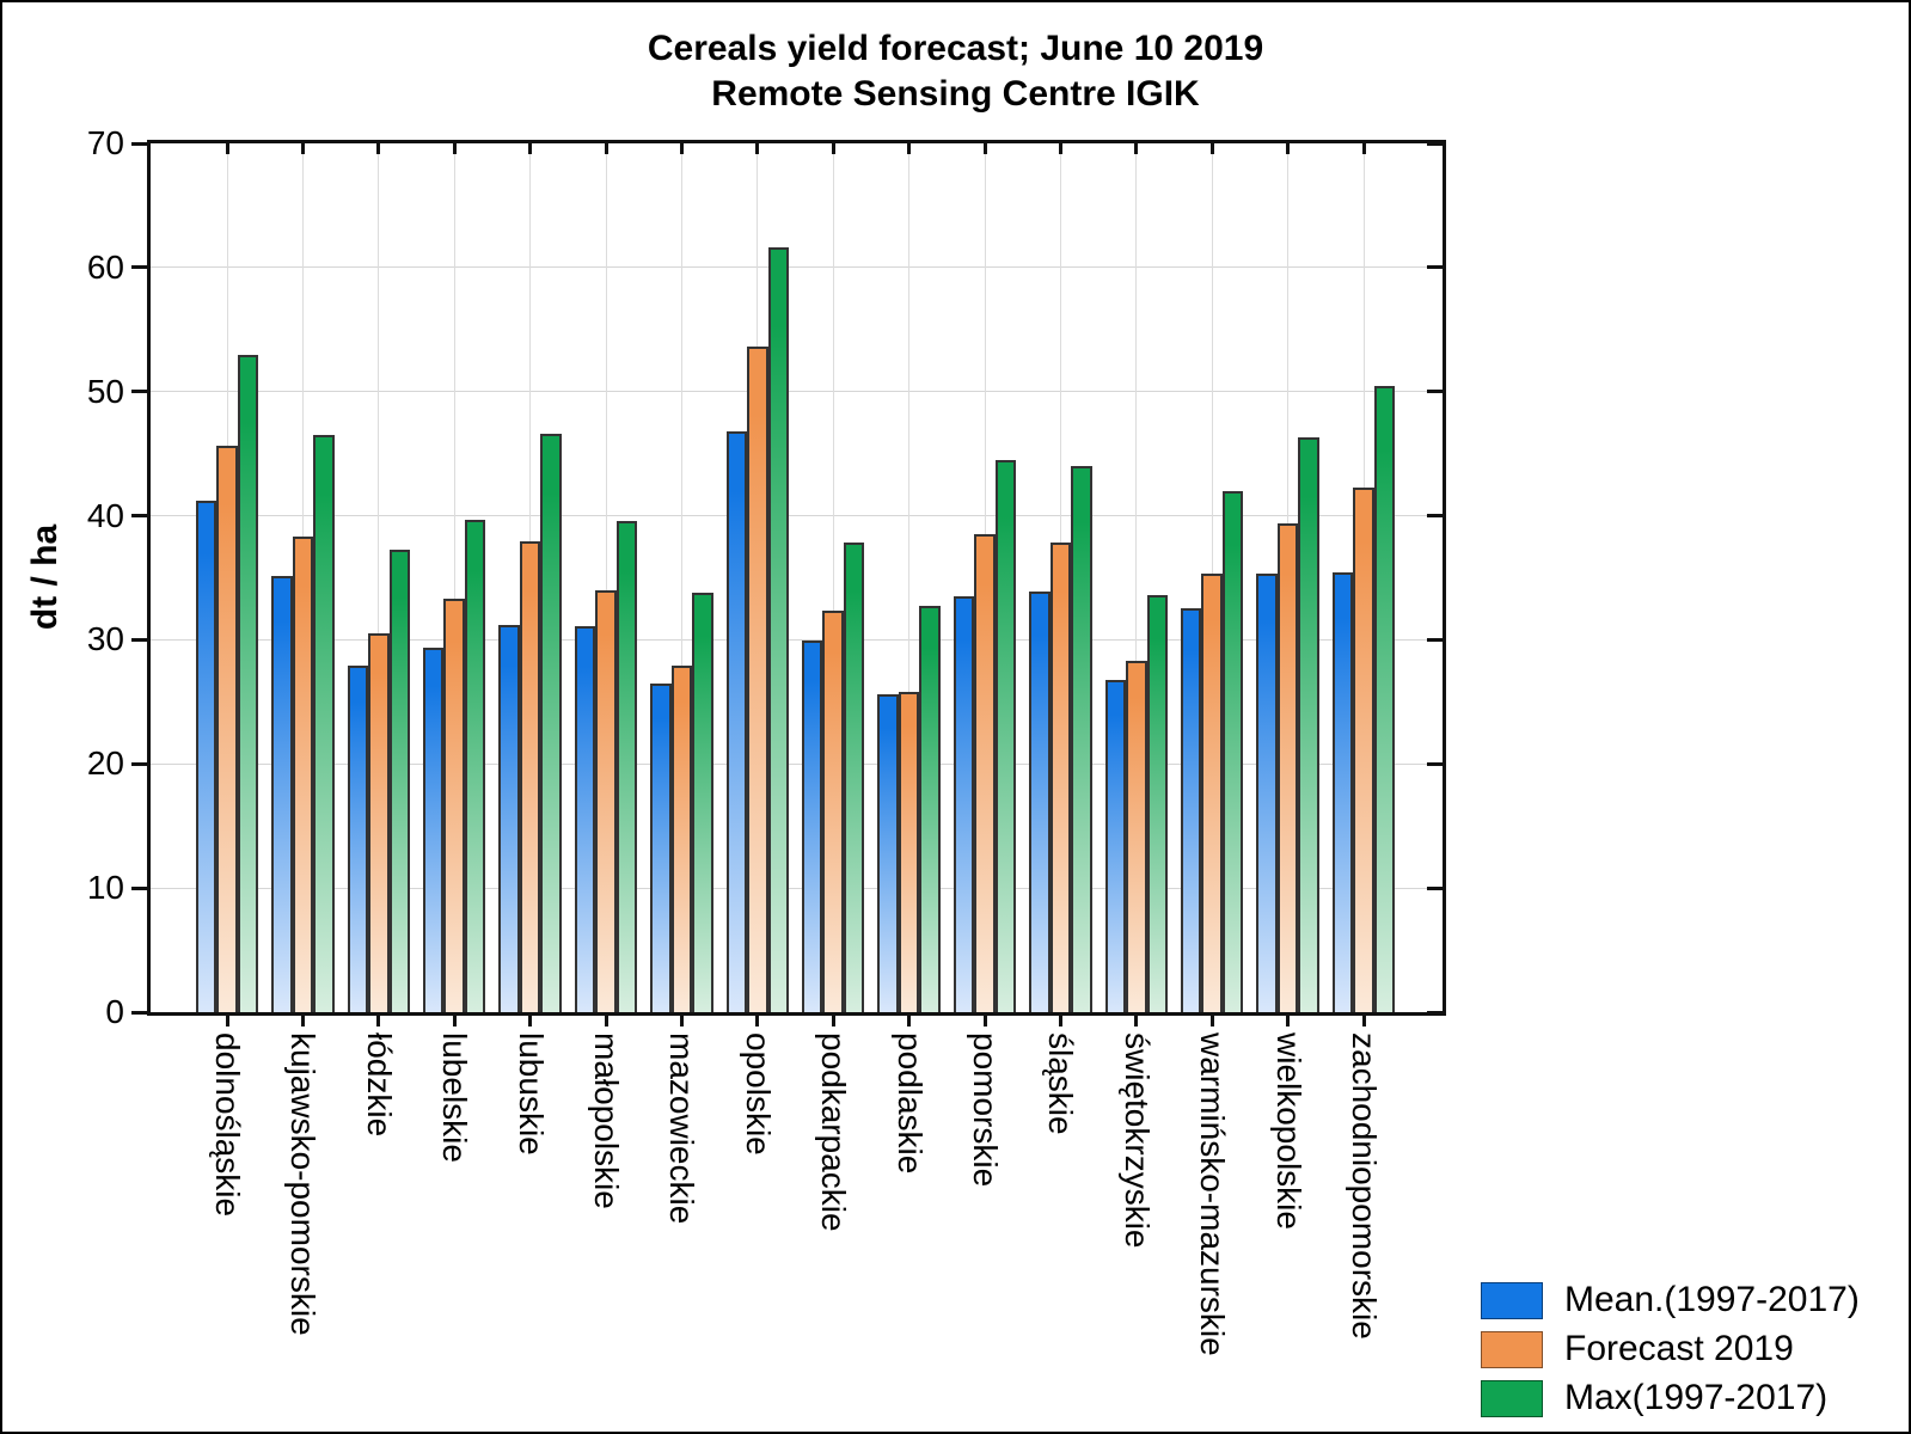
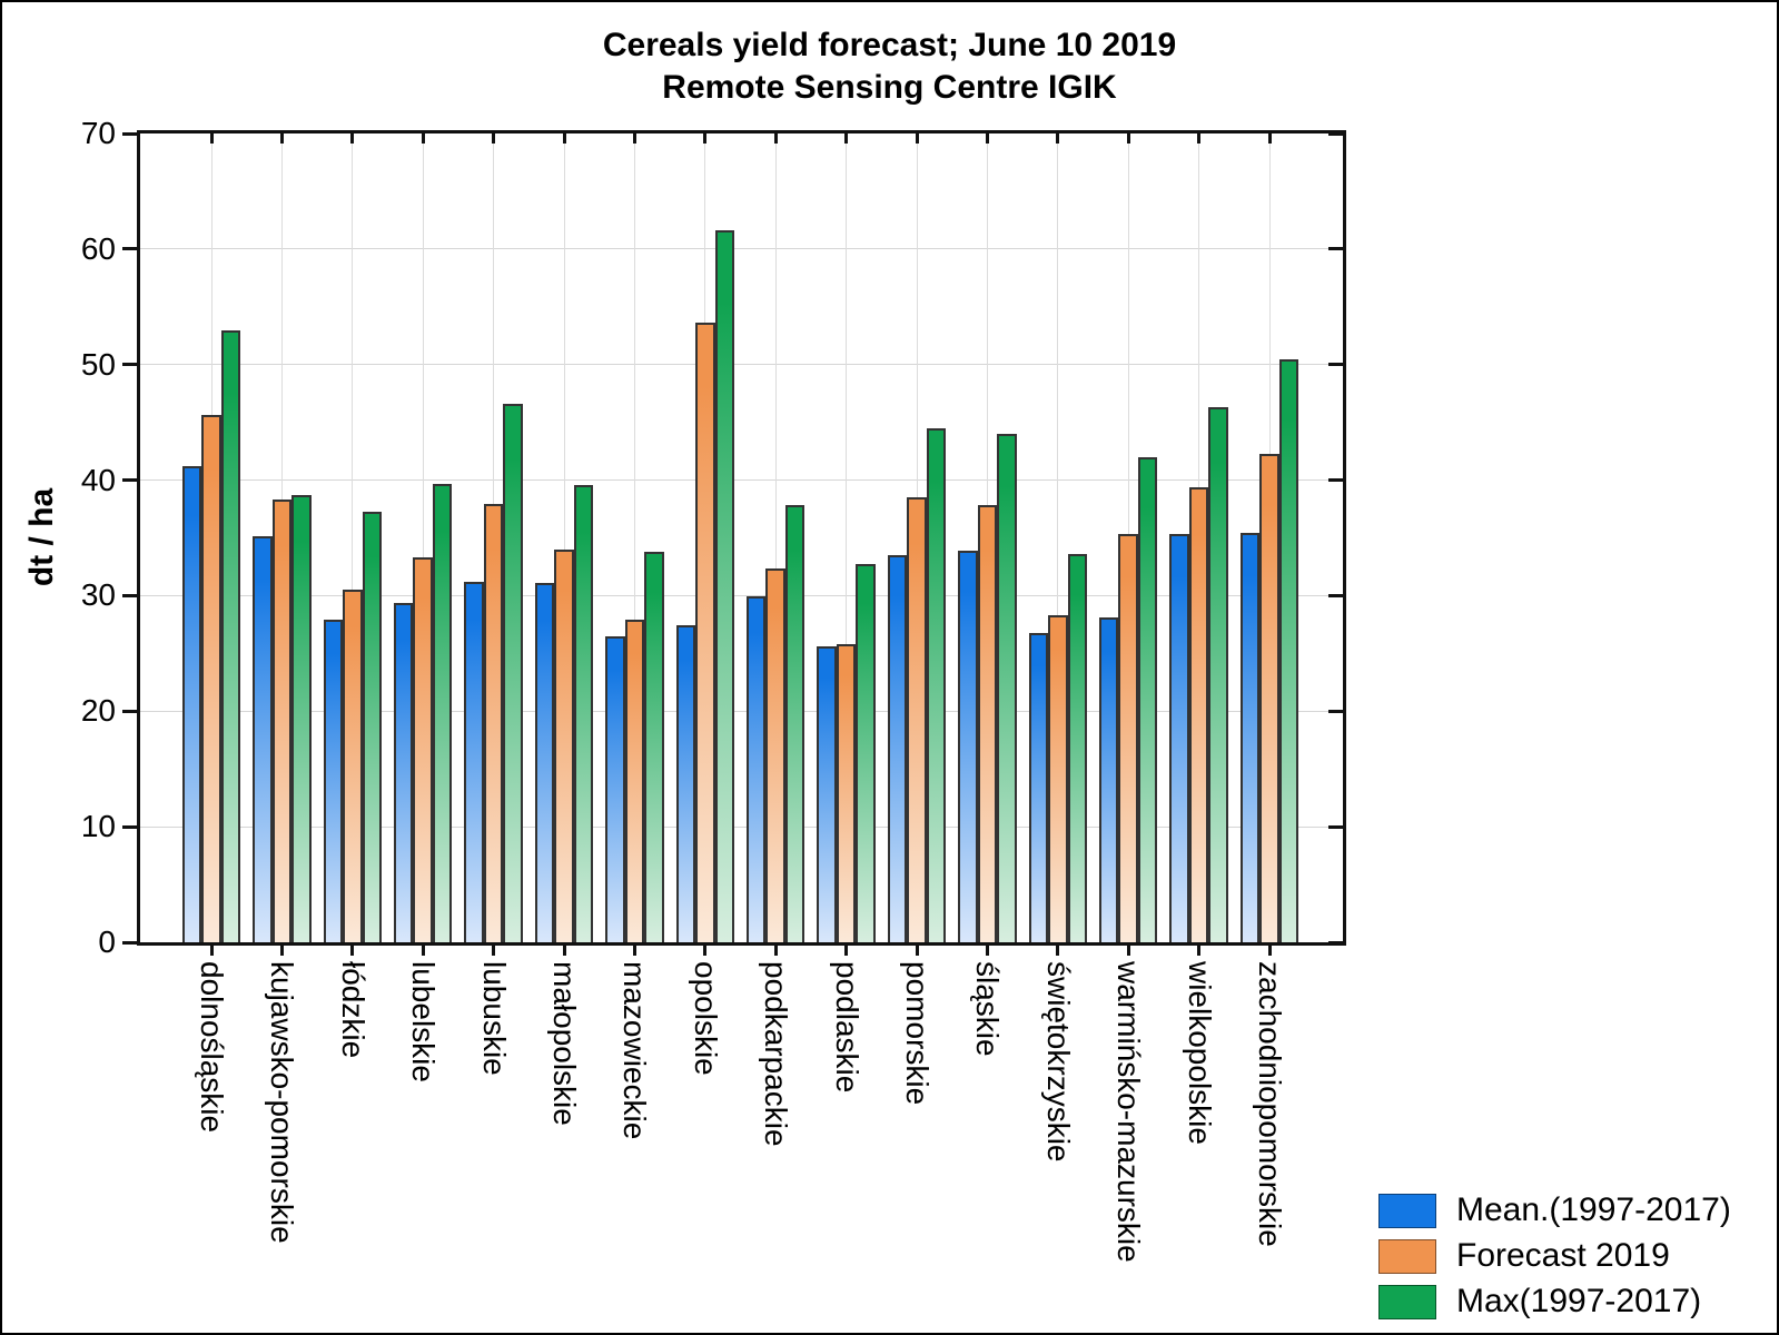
Max(1997-2017)/kujawsko-pomorskie: 46.5 -> 38.7
Mean.(1997-2017)/opolskie: 46.8 -> 27.4
Mean.(1997-2017)/warmińsko-mazurskie: 32.5 -> 28.1
